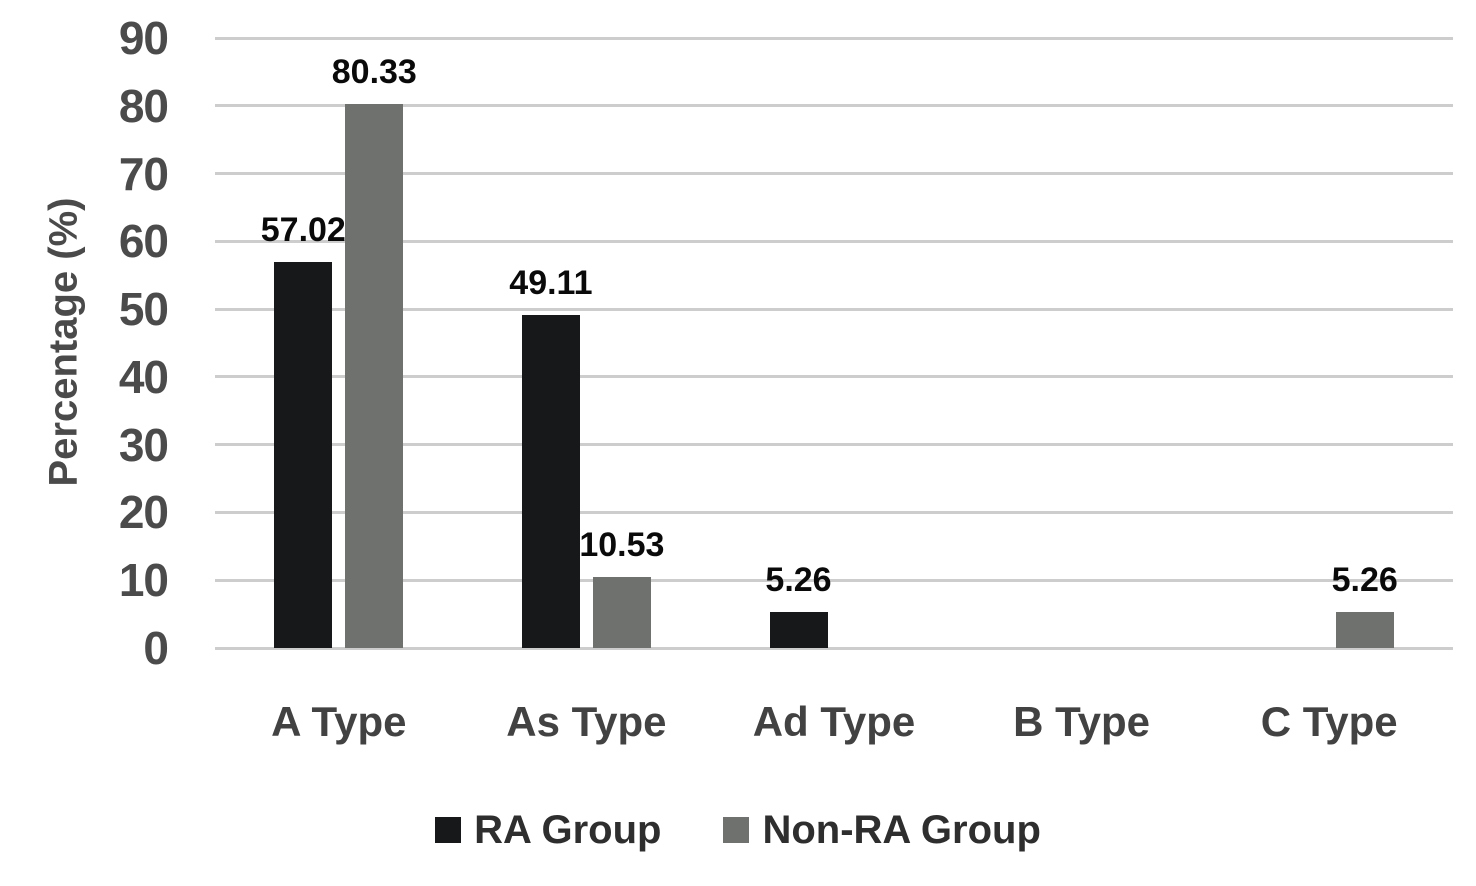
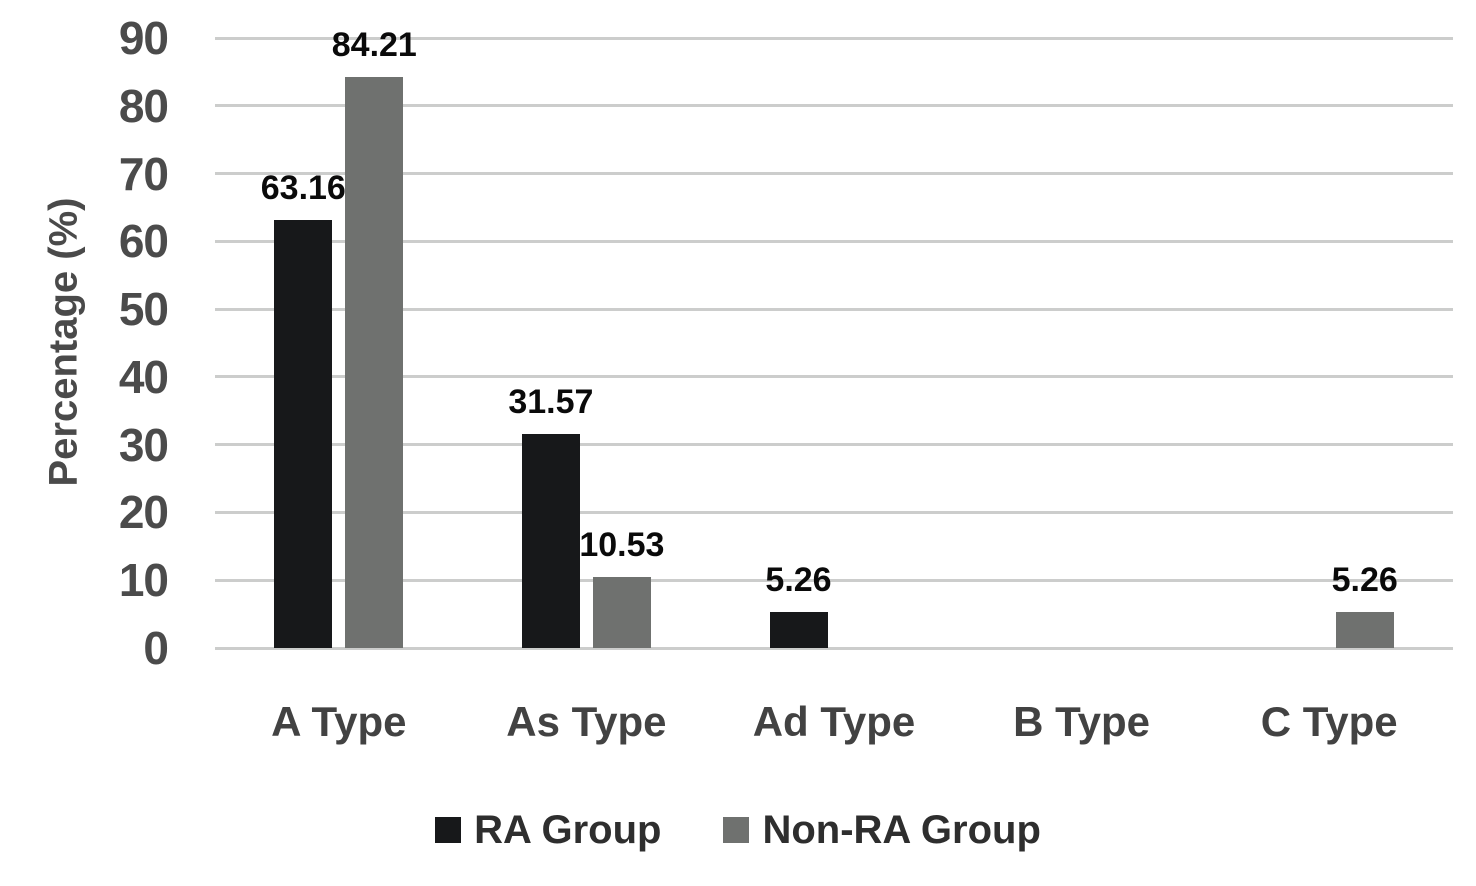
RA Group/A Type: 57.02 -> 63.16
Non-RA Group/A Type: 80.33 -> 84.21
RA Group/As Type: 49.11 -> 31.57
